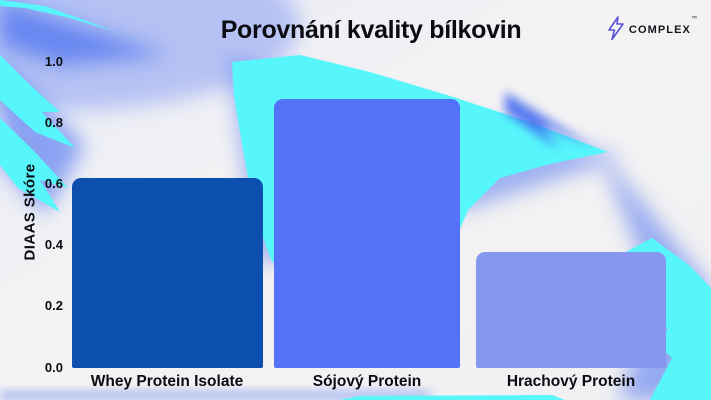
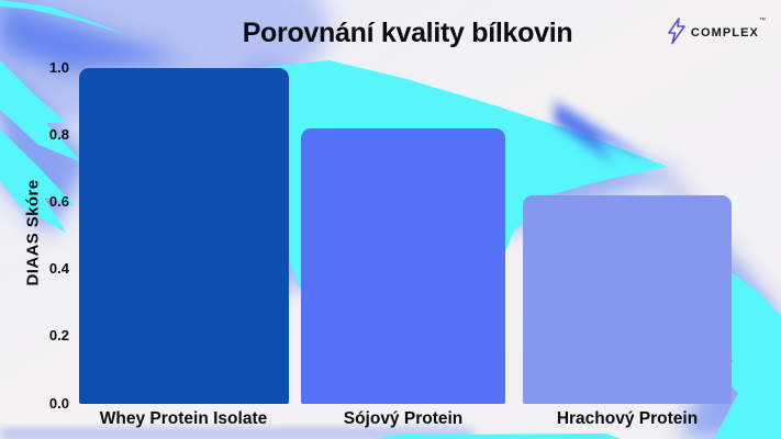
Whey Protein Isolate: 0.62 -> 1.00
Sójový Protein: 0.88 -> 0.82
Hrachový Protein: 0.38 -> 0.62
